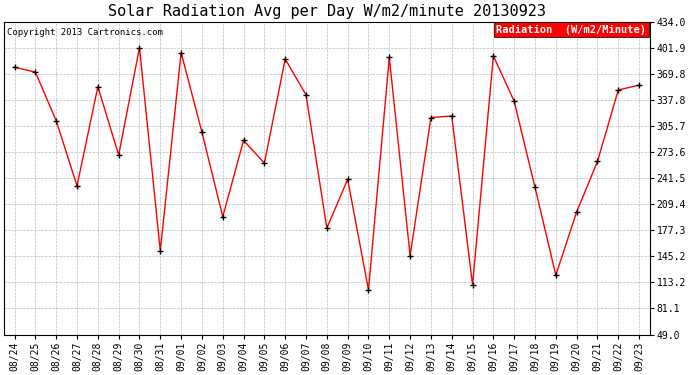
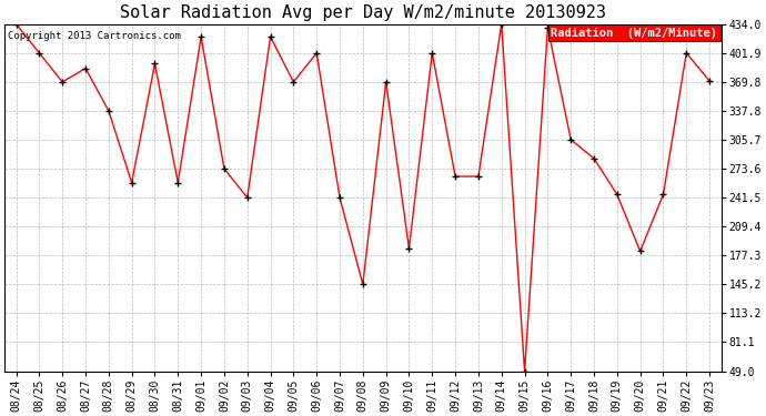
08/24: 378 -> 434
08/25: 372 -> 402
08/26: 312 -> 370
08/27: 232 -> 385
08/28: 354 -> 338
08/29: 270 -> 258
08/30: 402 -> 390
08/31: 152 -> 258
09/01: 396 -> 420
09/02: 298 -> 274
09/03: 194 -> 242
09/04: 288 -> 420
09/05: 260 -> 370
09/06: 388 -> 402
09/07: 344 -> 242
09/08: 180 -> 145
09/09: 240 -> 370
09/10: 104 -> 185
09/11: 390 -> 402
09/12: 146 -> 265
09/13: 316 -> 265
09/14: 318 -> 434
09/15: 110 -> 49
09/16: 392 -> 430
09/17: 336 -> 306
09/18: 230 -> 285
09/19: 122 -> 245
09/20: 200 -> 182
09/21: 262 -> 245
09/22: 350 -> 402
09/23: 356 -> 371
